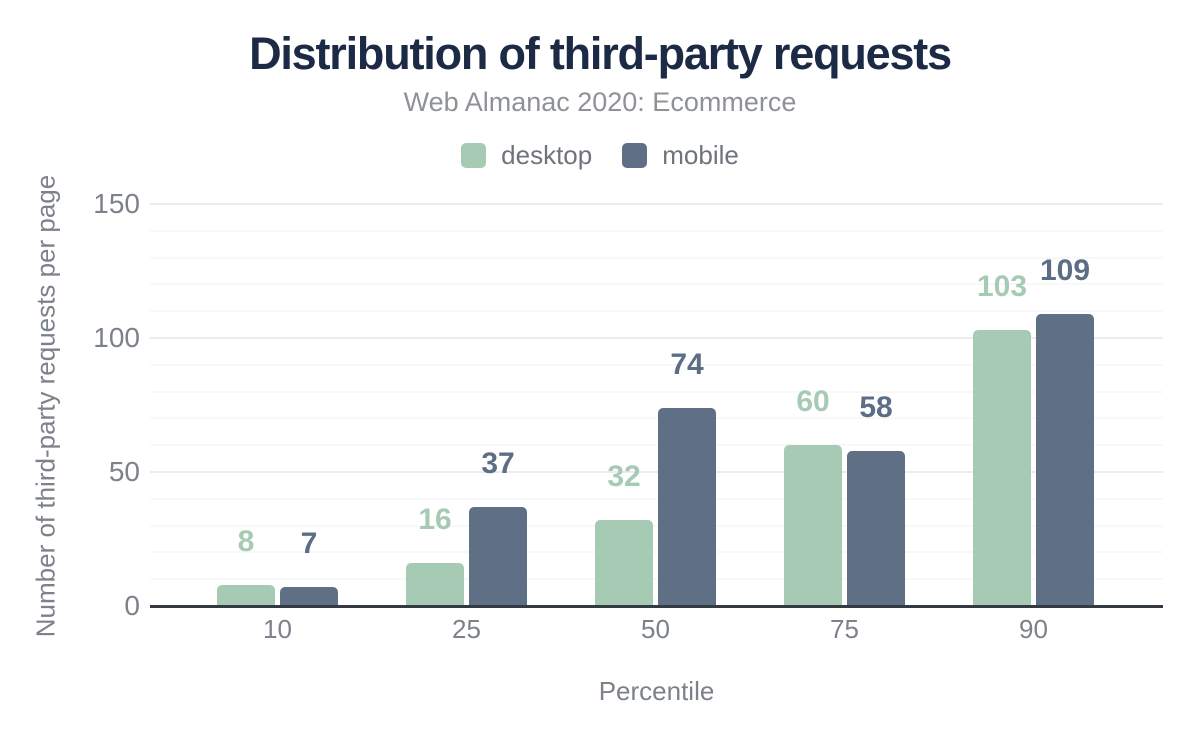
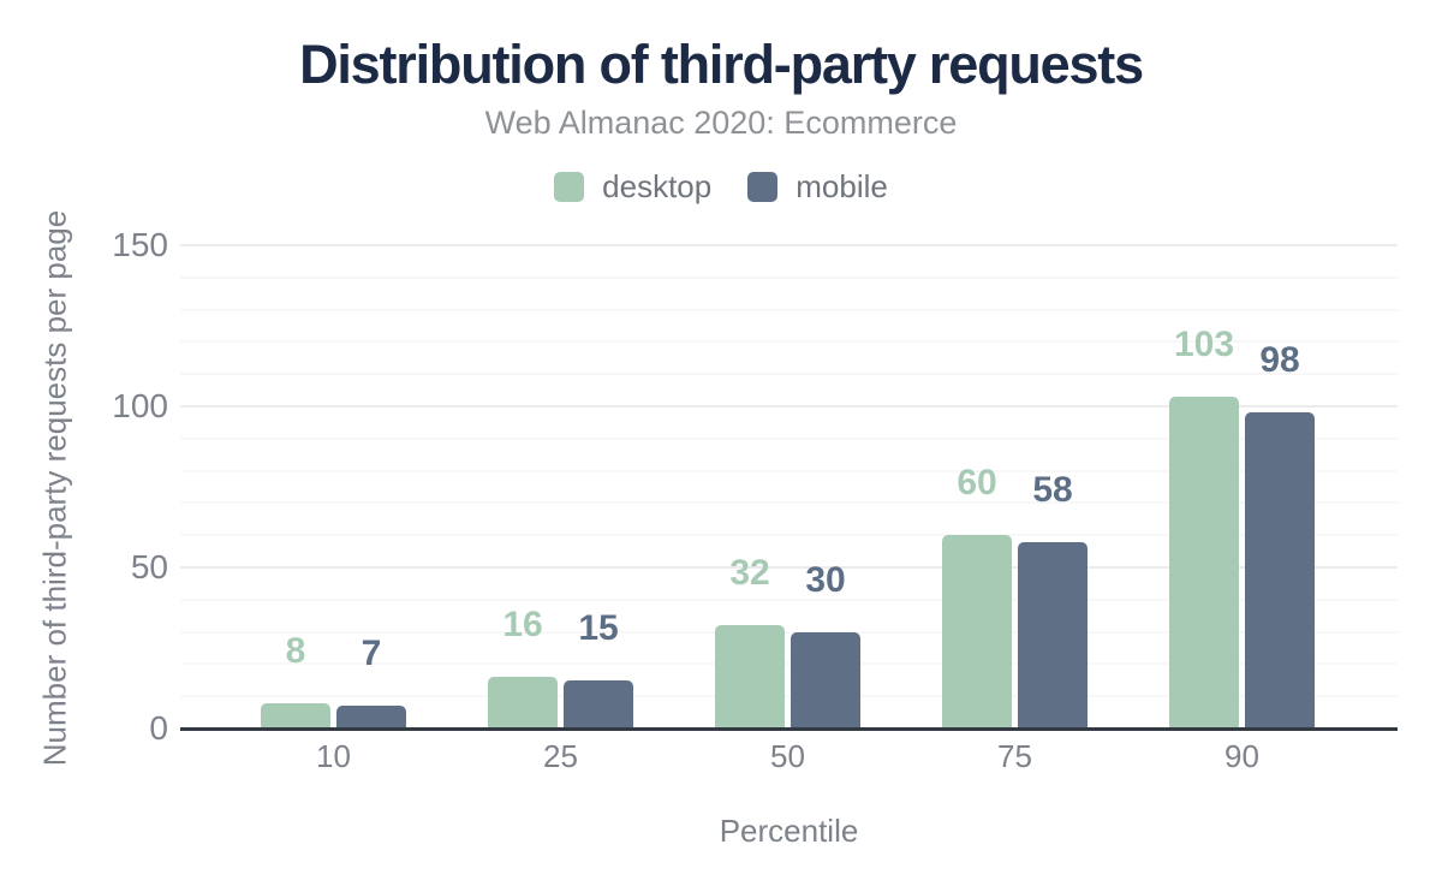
mobile/25: 37 -> 15
mobile/50: 74 -> 30
mobile/90: 109 -> 98
